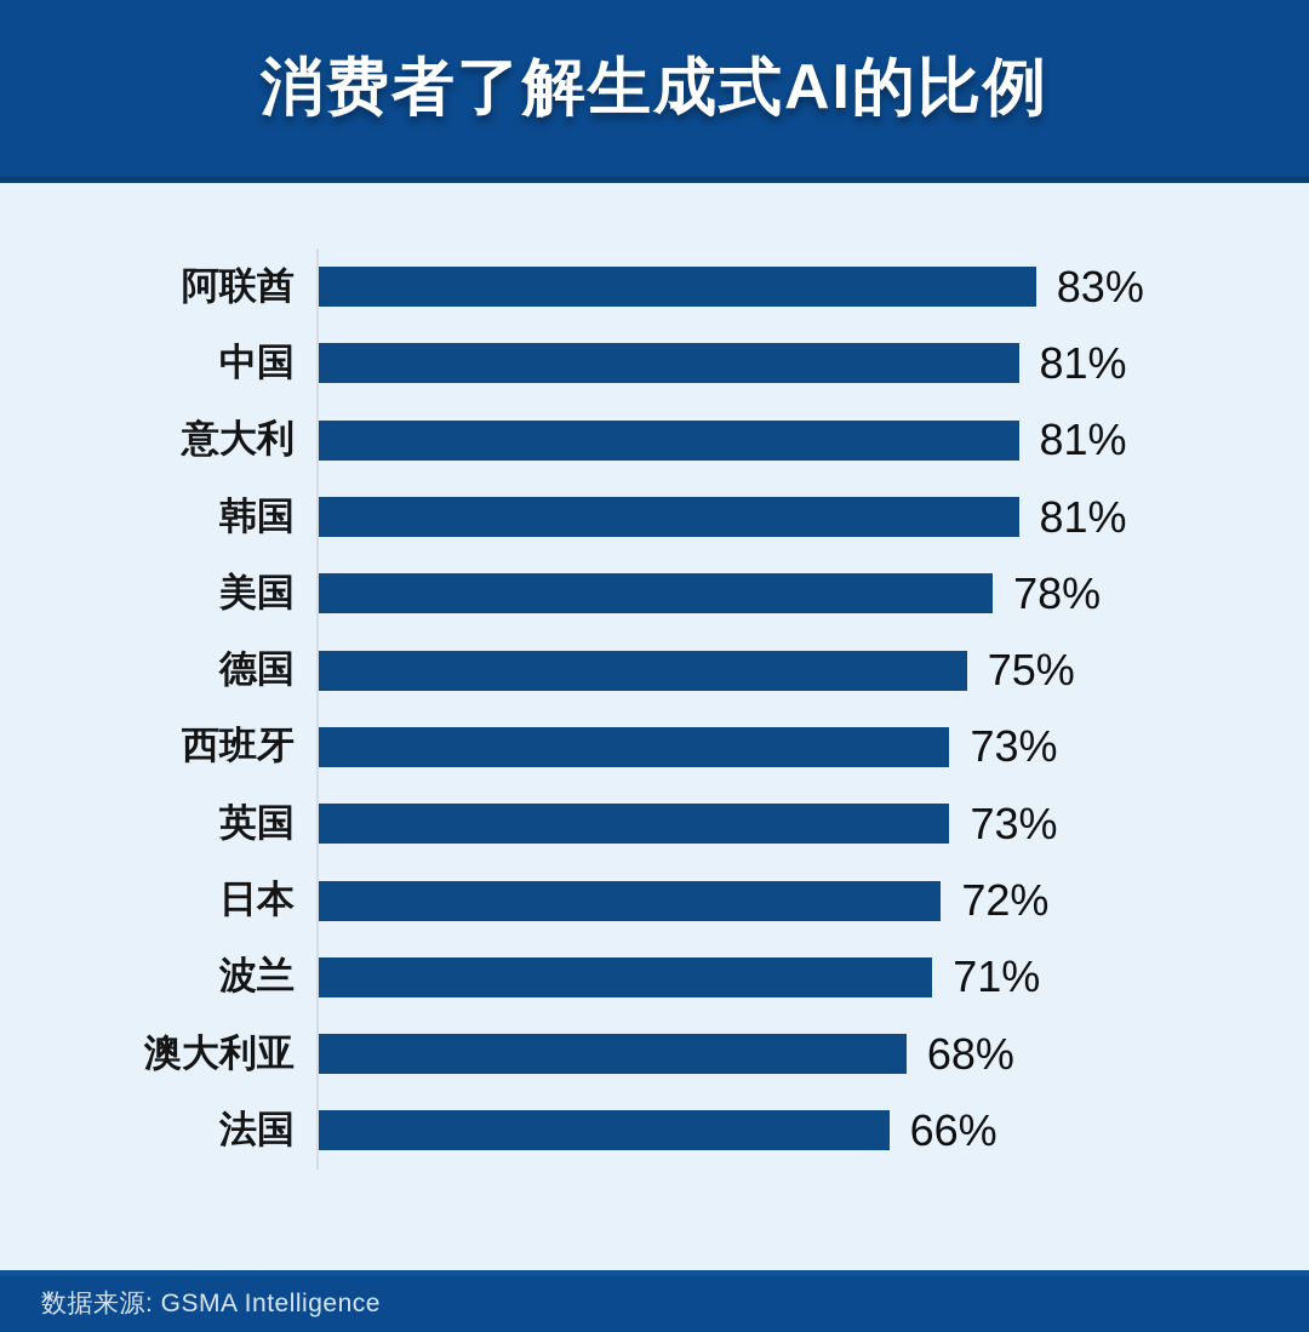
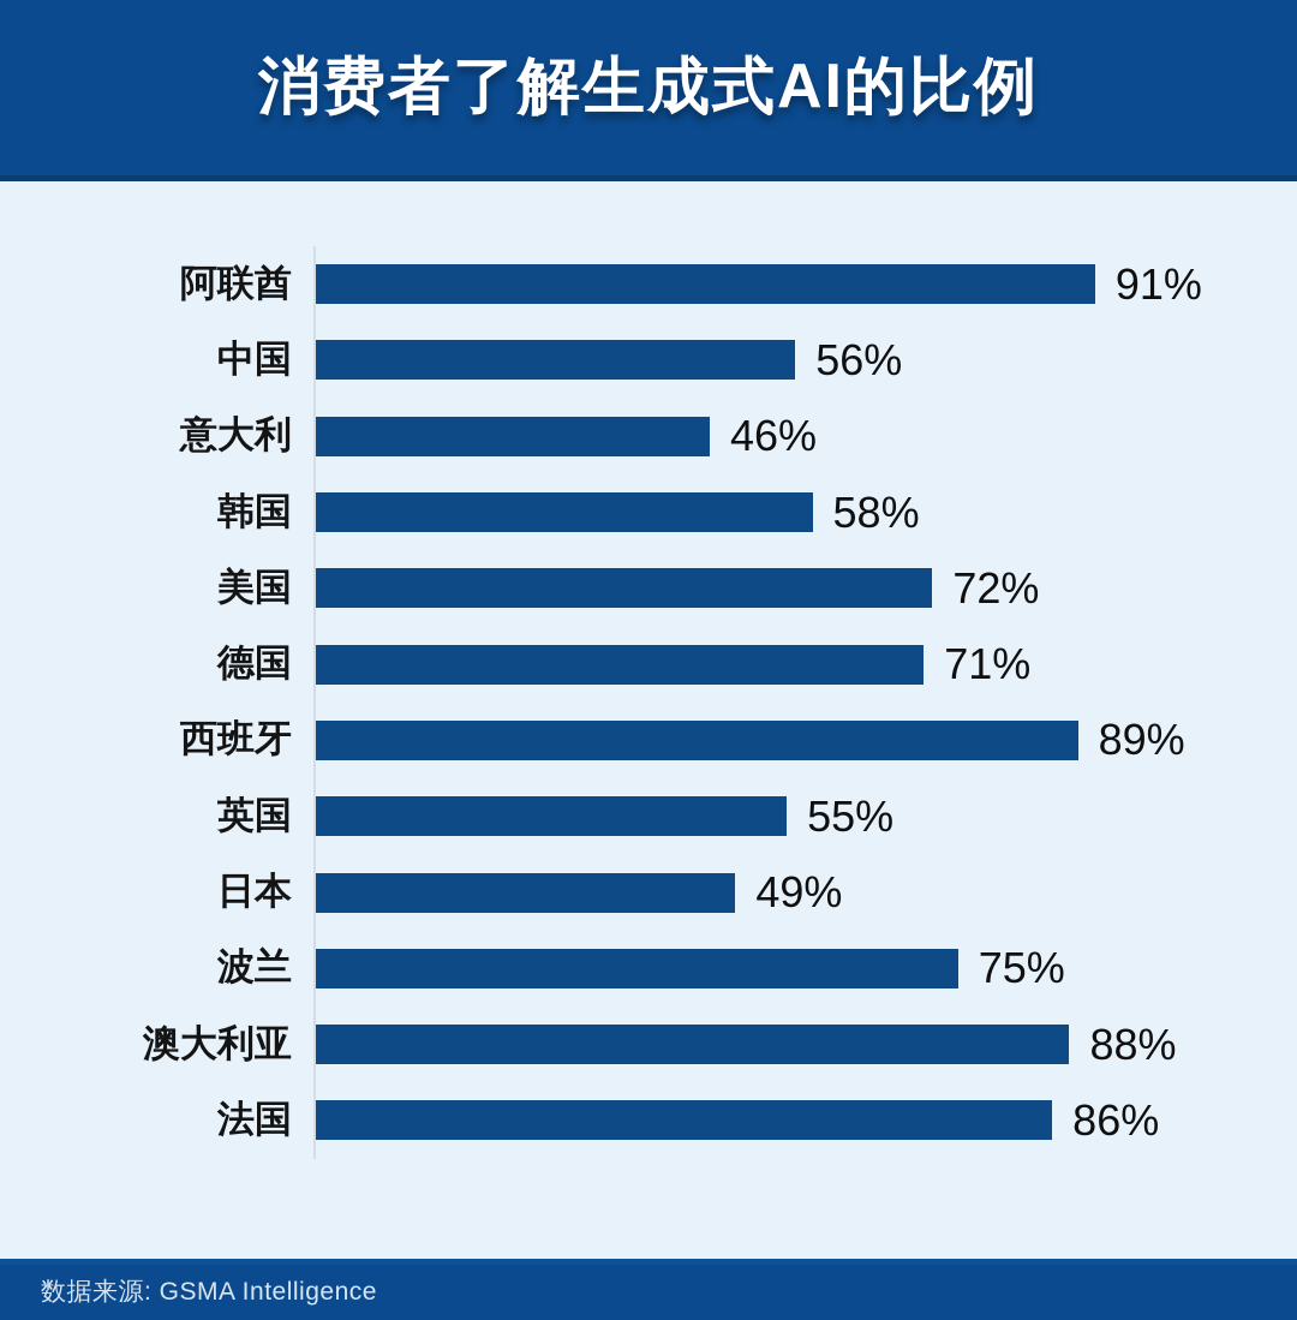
阿联酋: 83% -> 91%
中国: 81% -> 56%
意大利: 81% -> 46%
韩国: 81% -> 58%
美国: 78% -> 72%
德国: 75% -> 71%
西班牙: 73% -> 89%
英国: 73% -> 55%
日本: 72% -> 49%
波兰: 71% -> 75%
澳大利亚: 68% -> 88%
法国: 66% -> 86%
